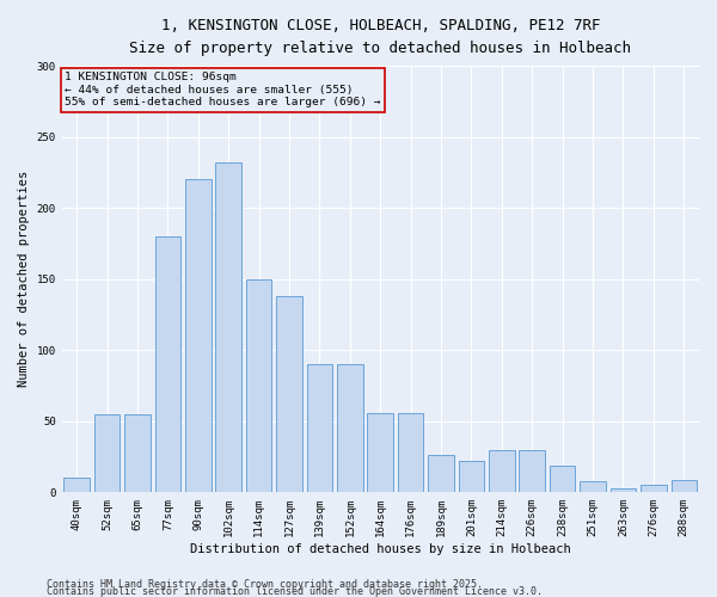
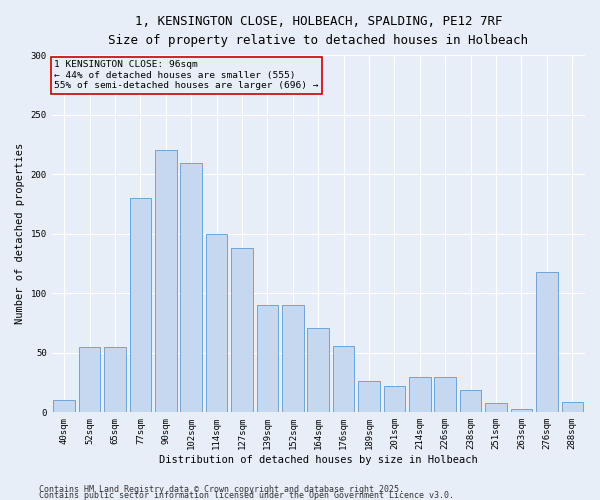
102sqm: 232 -> 209
164sqm: 56 -> 71
276sqm: 5 -> 118
